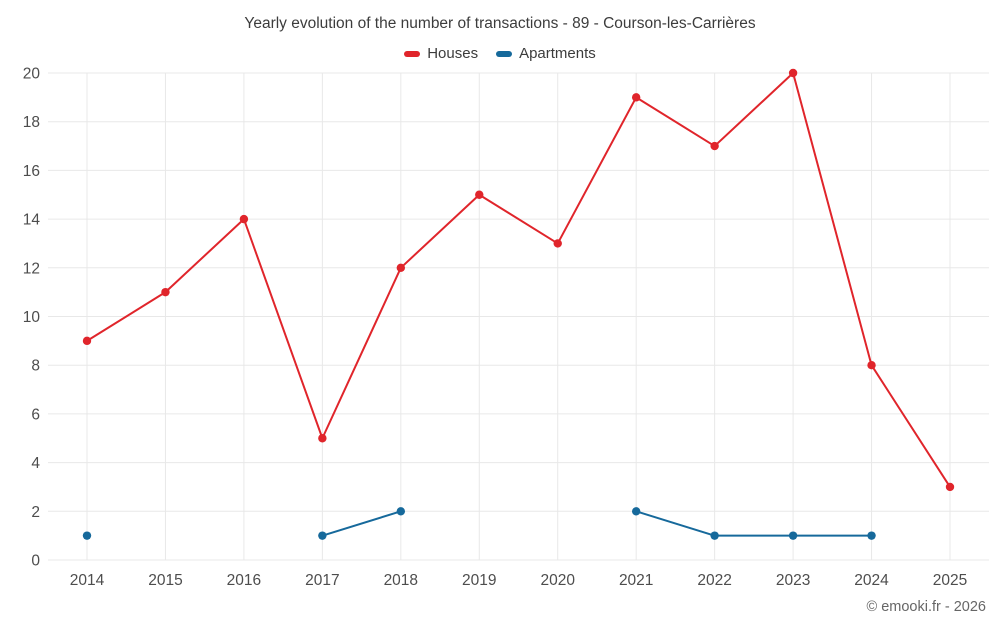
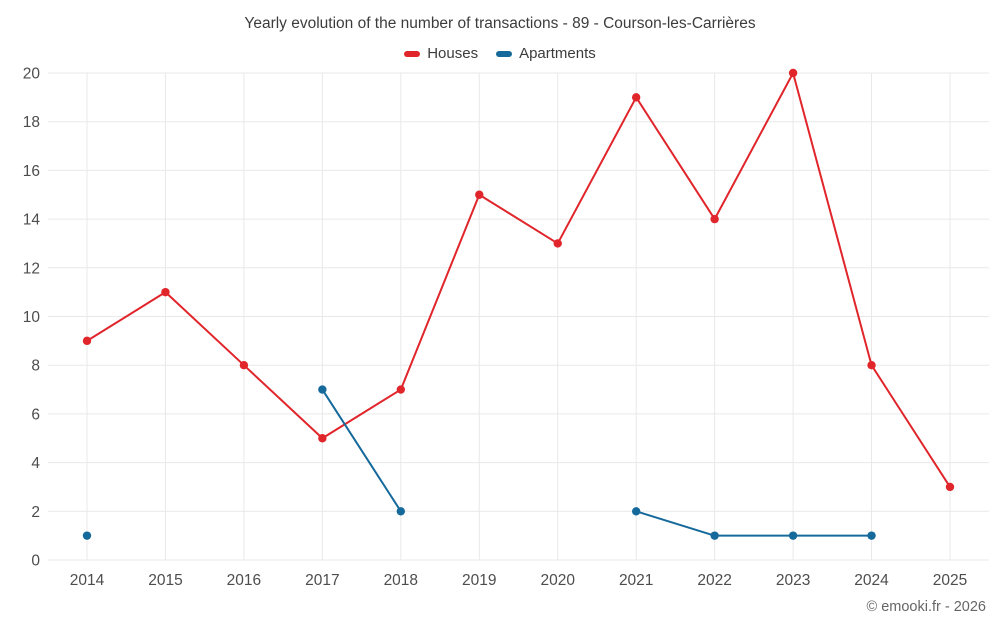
Houses/2016: 14 -> 8
Apartments/2017: 1 -> 7
Houses/2018: 12 -> 7
Houses/2022: 17 -> 14
